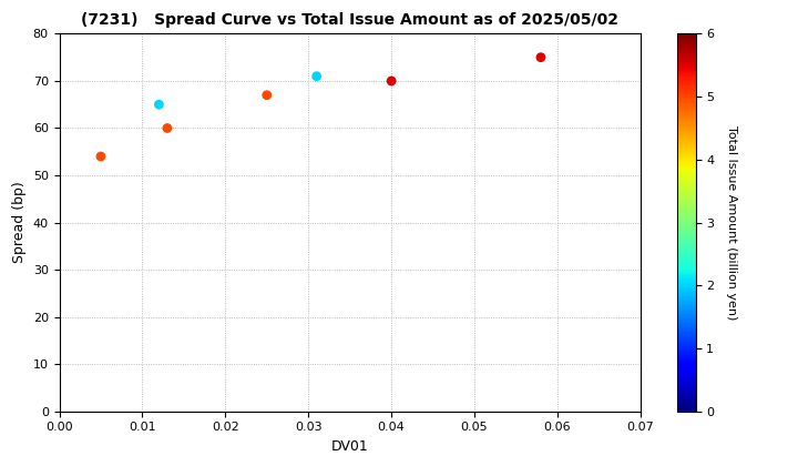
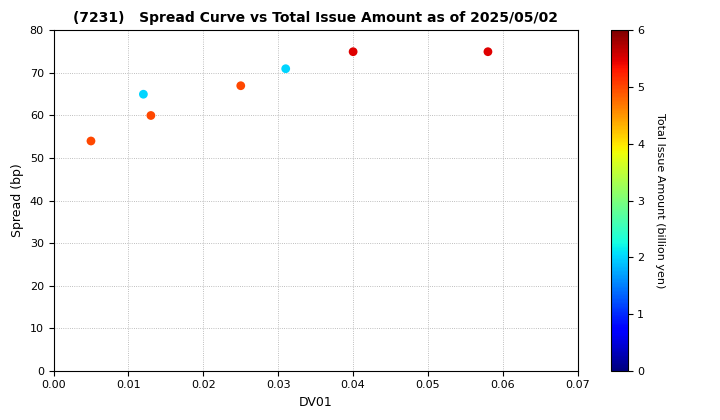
0.04: 70 -> 75
